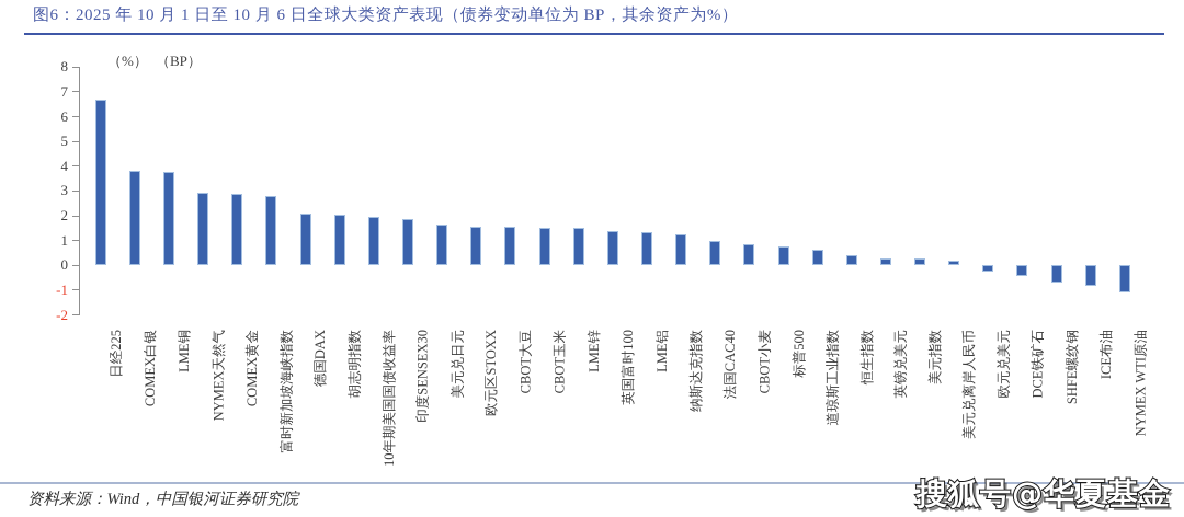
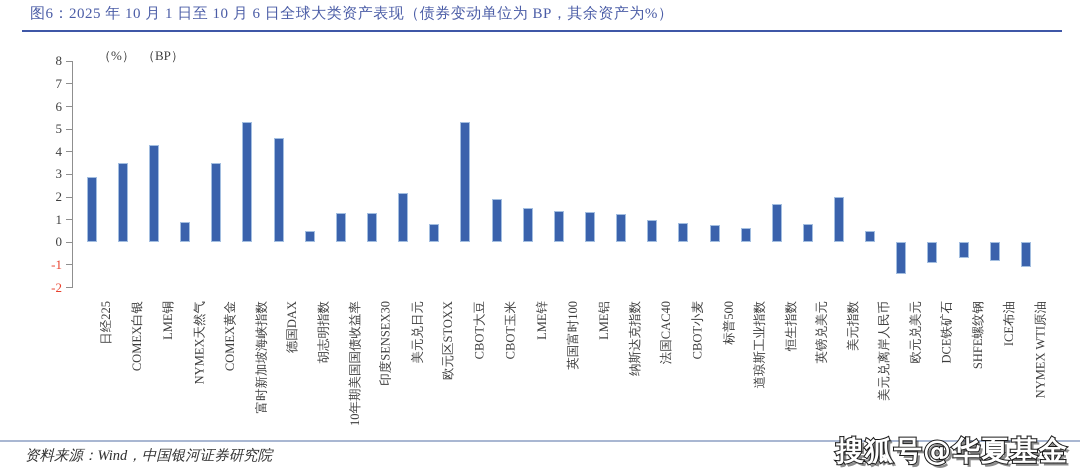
日经225: 6.7 -> 2.9
COMEX白银: 3.8 -> 3.5
LME铜: 3.8 -> 4.3
NYMEX天然气: 3.0 -> 0.9
COMEX黄金: 2.9 -> 3.5
富时新加坡海峡指数: 2.8 -> 5.3
德国DAX: 2.1 -> 4.6
胡志明指数: 2.0 -> 0.5
10年期美国国债收益率: 2.0 -> 1.3
印度SENSEX30: 1.9 -> 1.3
美元兑日元: 1.6 -> 2.2
欧元区STOXX: 1.6 -> 0.8
CBOT大豆: 1.6 -> 5.3
CBOT玉米: 1.5 -> 1.9
恒生指数: 0.4 -> 1.7
英镑兑美元: 0.3 -> 0.8
美元指数: 0.3 -> 2.0
美元兑离岸人民币: 0.2 -> 0.5
欧元兑美元: -0.3 -> -1.4
DCE铁矿石: -0.4 -> -0.9
